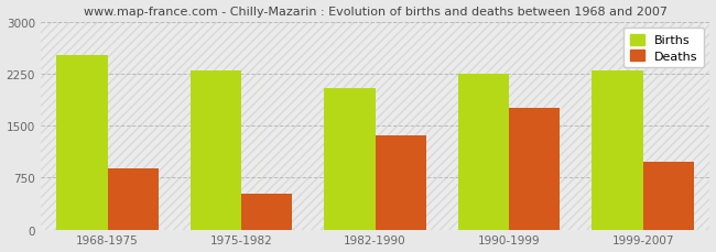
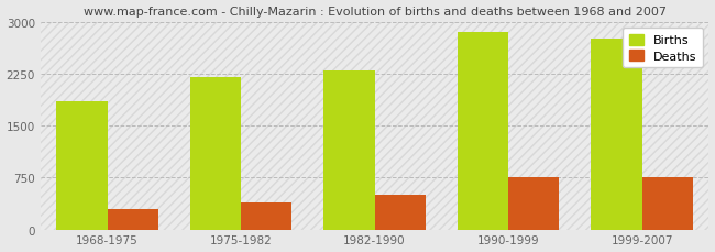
Births/1968-1975: 2520 -> 1850
Deaths/1968-1975: 880 -> 290
Births/1975-1982: 2300 -> 2200
Deaths/1975-1982: 520 -> 390
Births/1982-1990: 2040 -> 2300
Deaths/1982-1990: 1360 -> 500
Births/1990-1999: 2240 -> 2850
Deaths/1990-1999: 1760 -> 760
Births/1999-2007: 2300 -> 2750
Deaths/1999-2007: 980 -> 750
